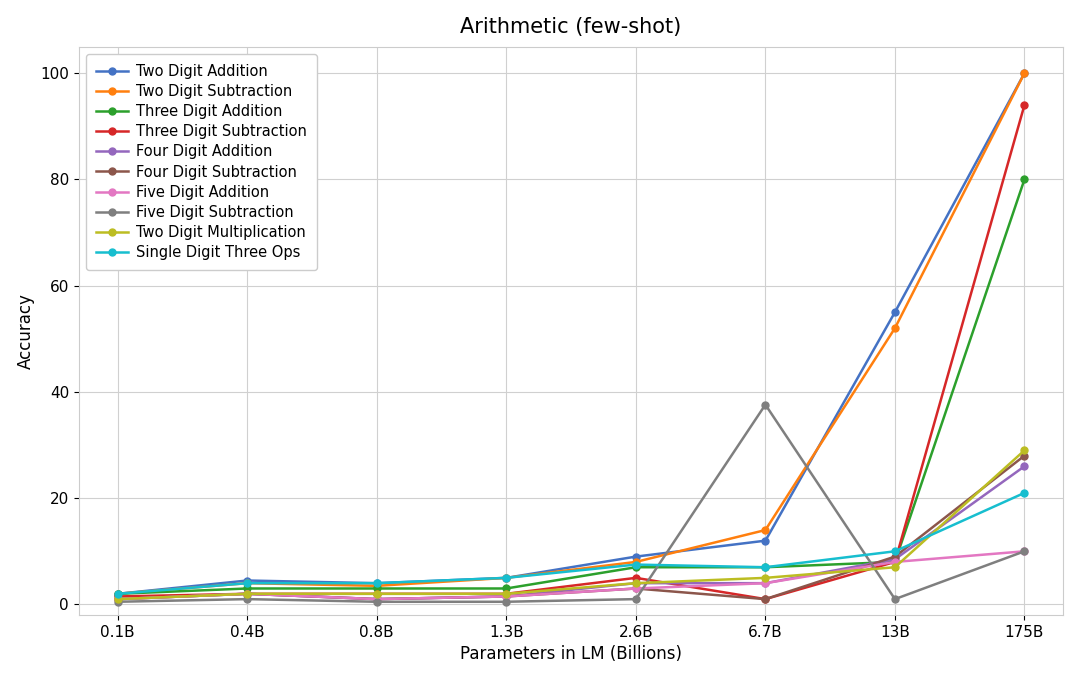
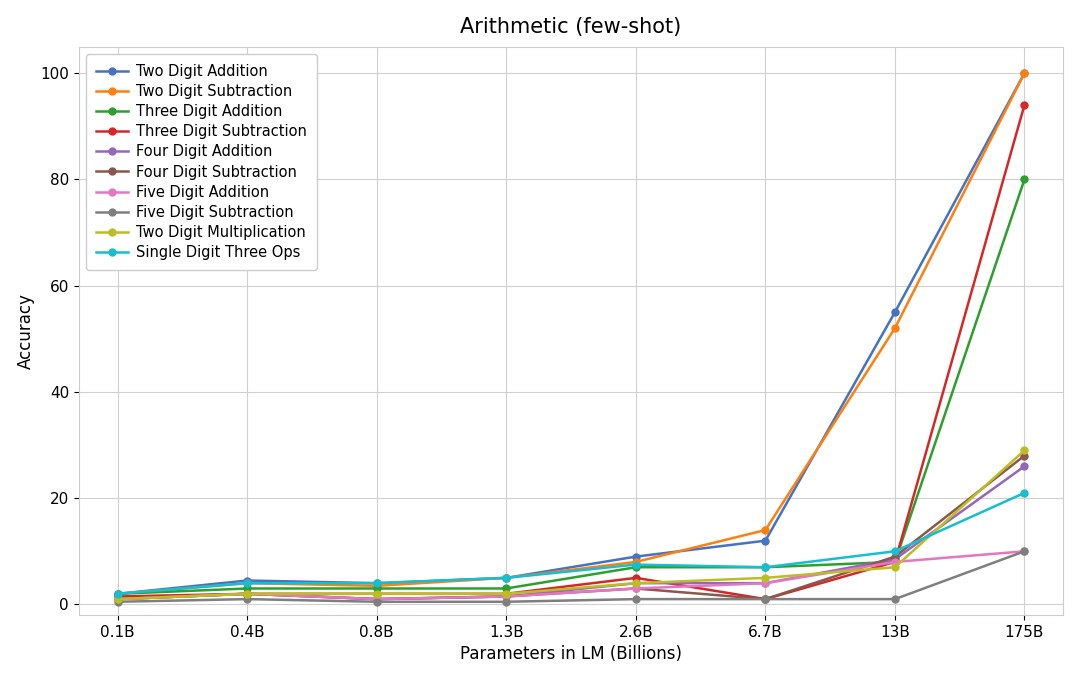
Five Digit Subtraction/6.7B: 37.6 -> 1.0
